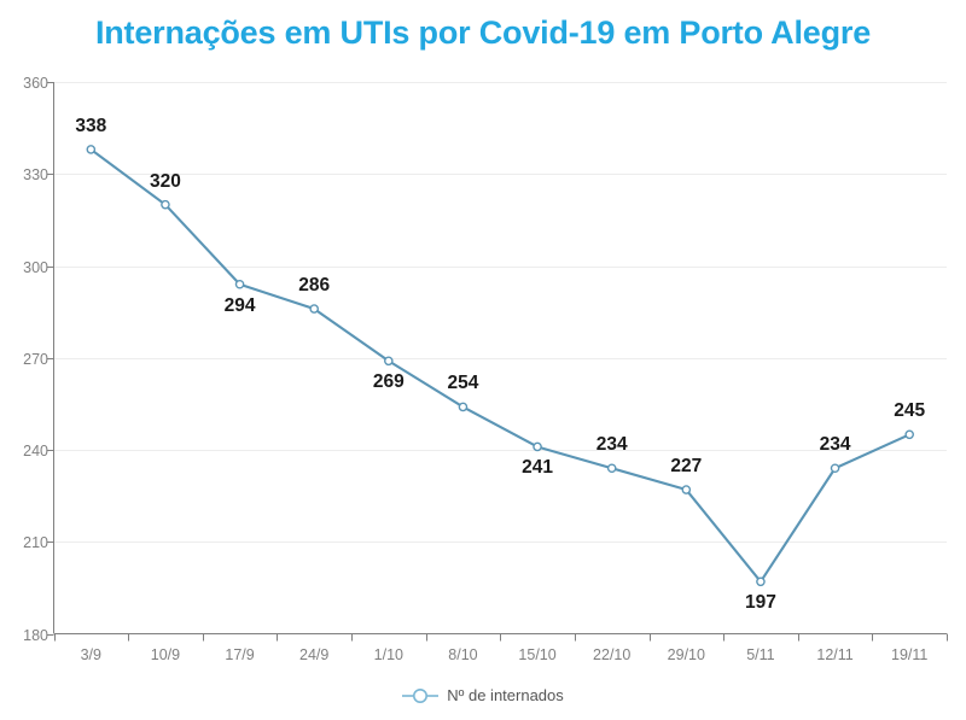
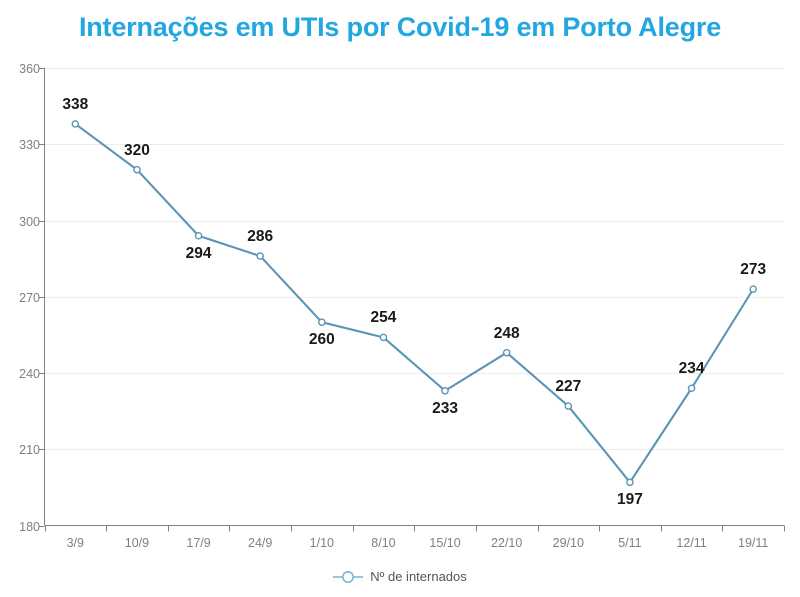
1/10: 269 -> 260
15/10: 241 -> 233
22/10: 234 -> 248
19/11: 245 -> 273
